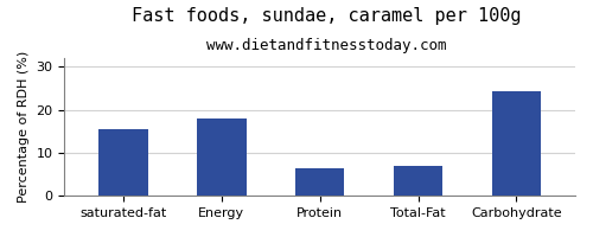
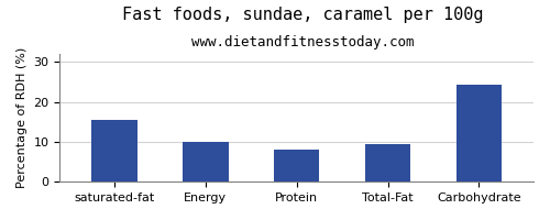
Energy: 18.0 -> 10.0
Protein: 6.5 -> 8.0
Total-Fat: 7.0 -> 9.3
